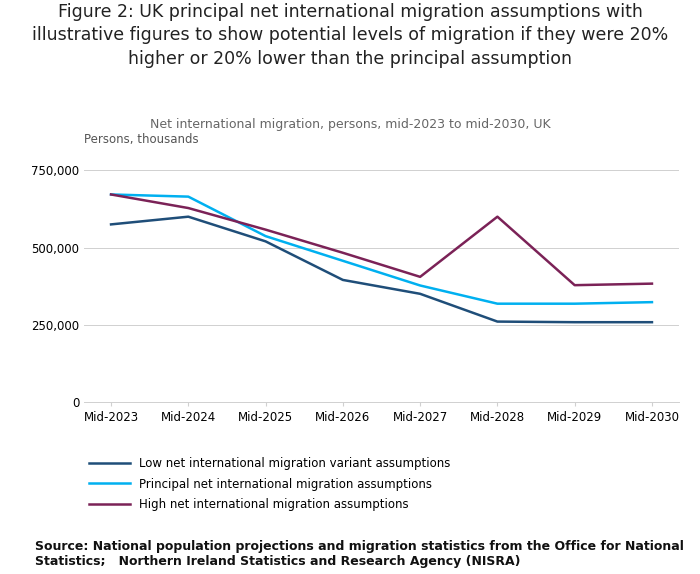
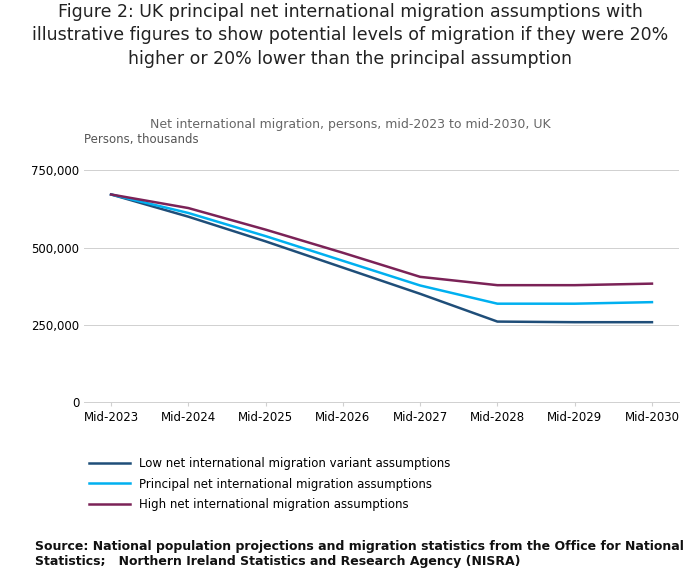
Low net international migration variant assumptions/Mid-2023: 575,000 -> 672,000
Principal net international migration assumptions/Mid-2024: 665,000 -> 612,000
Low net international migration variant assumptions/Mid-2026: 395,000 -> 435,000
High net international migration assumptions/Mid-2028: 600,000 -> 378,000
